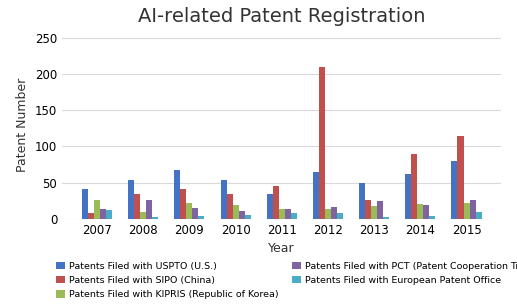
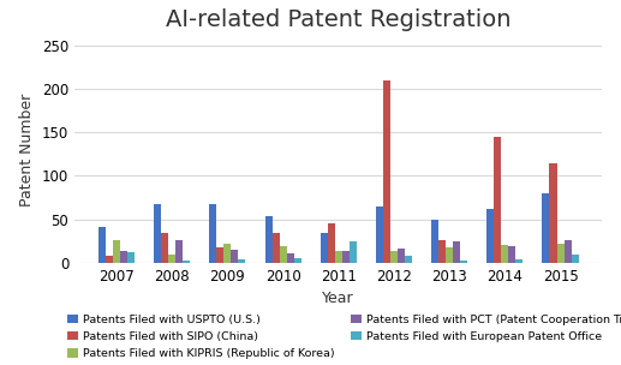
Patents Filed with USPTO (U.S.)/2008: 53 -> 68
Patents Filed with SIPO (China)/2009: 41 -> 18
Patents Filed with European Patent Office/2011: 8 -> 24
Patents Filed with SIPO (China)/2014: 90 -> 144
